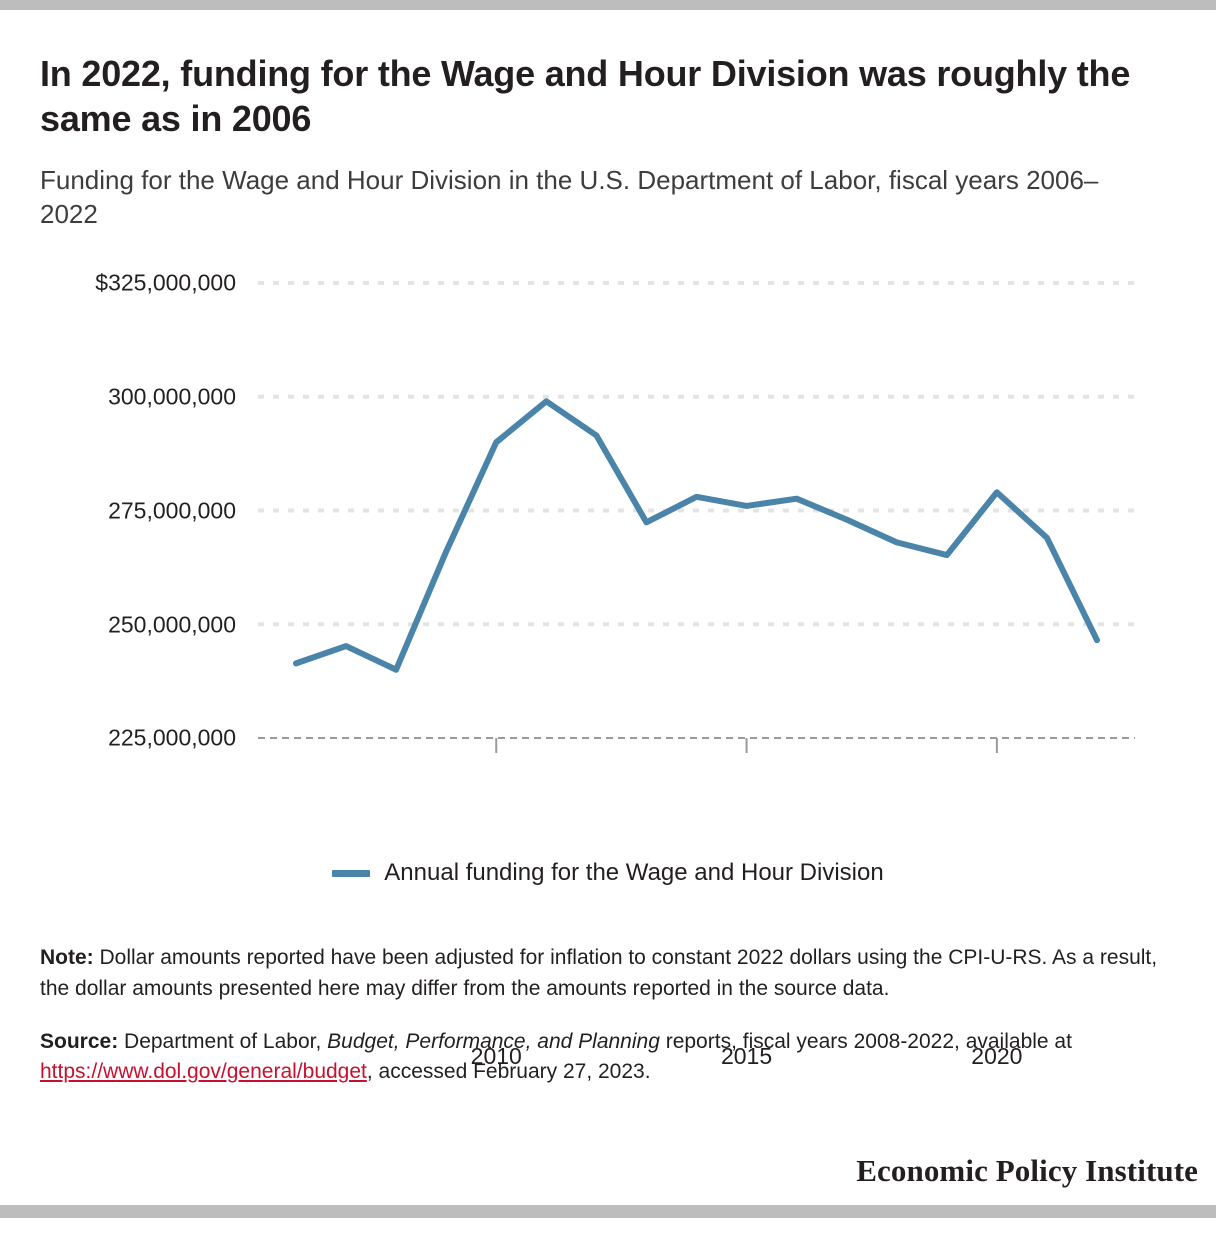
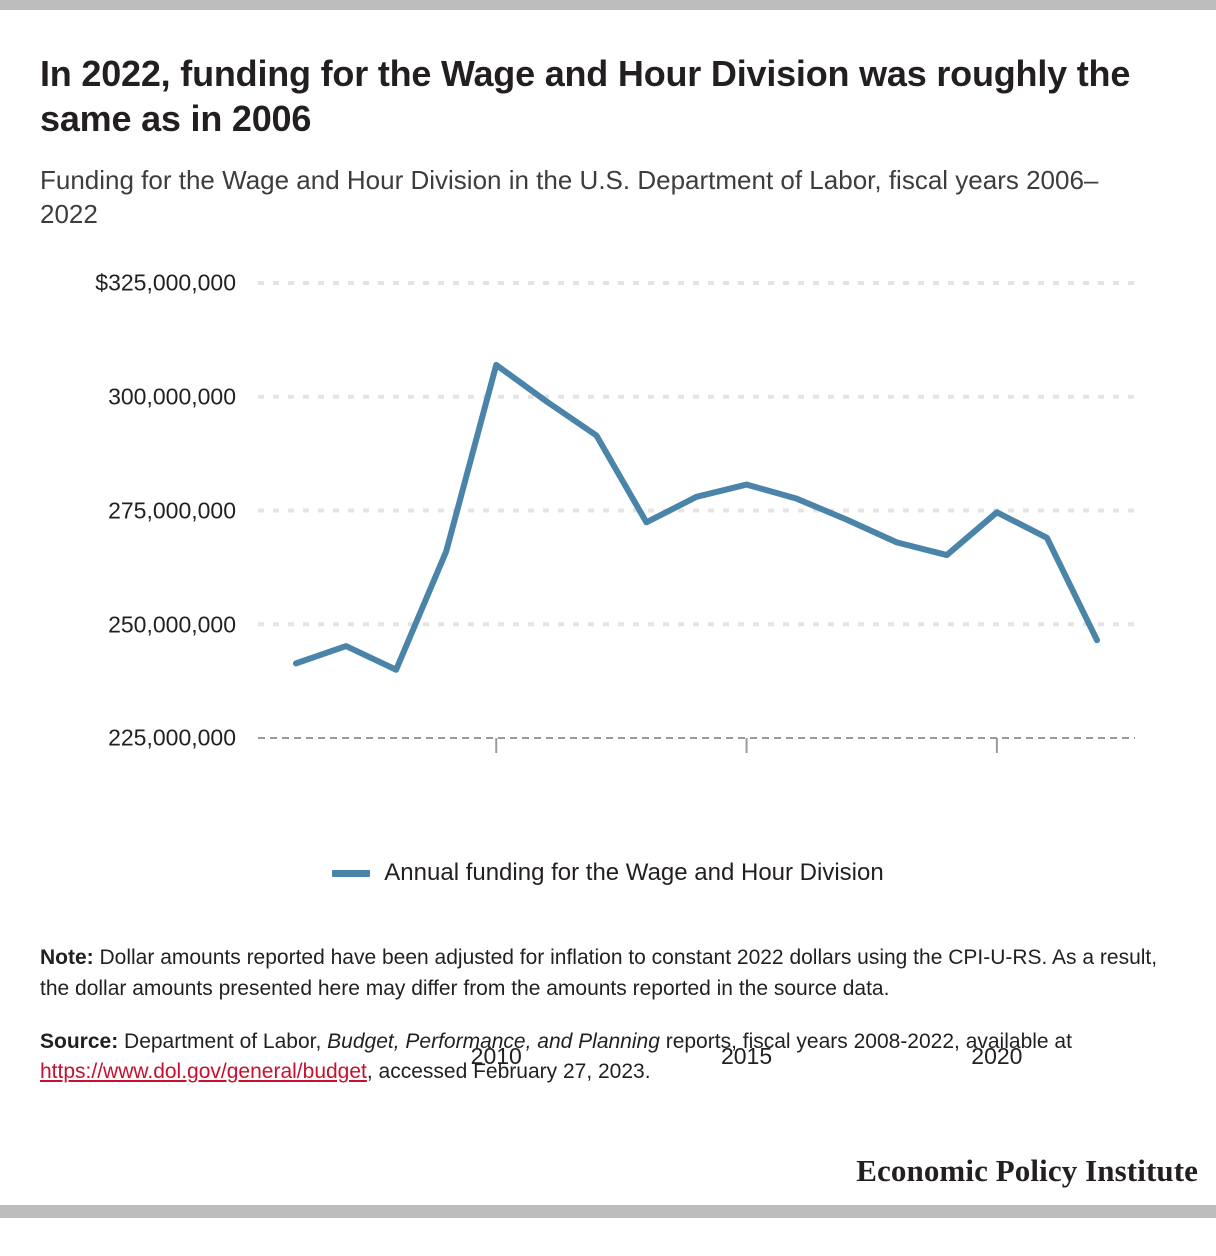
2010: $290000000 -> $307000000
2015: $276000000 -> $281000000
2020: $279000000 -> $275000000
